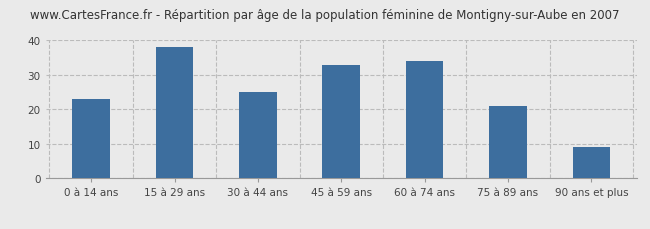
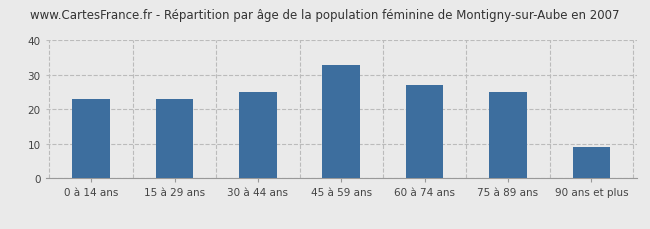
15 à 29 ans: 38 -> 23
60 à 74 ans: 34 -> 27
75 à 89 ans: 21 -> 25
